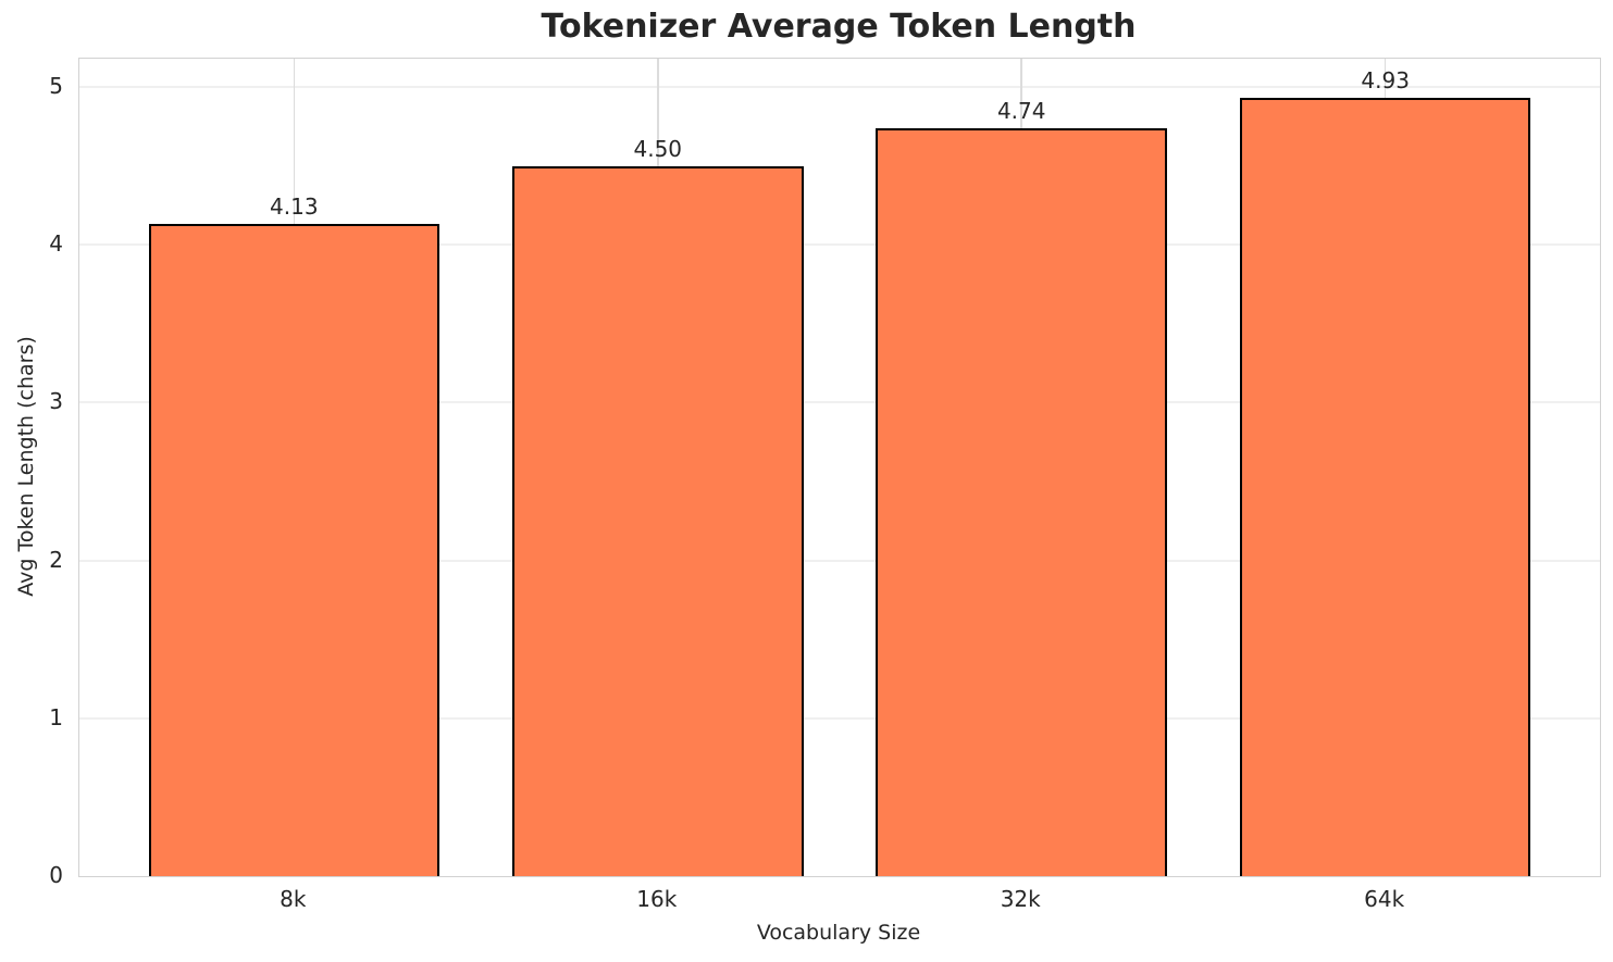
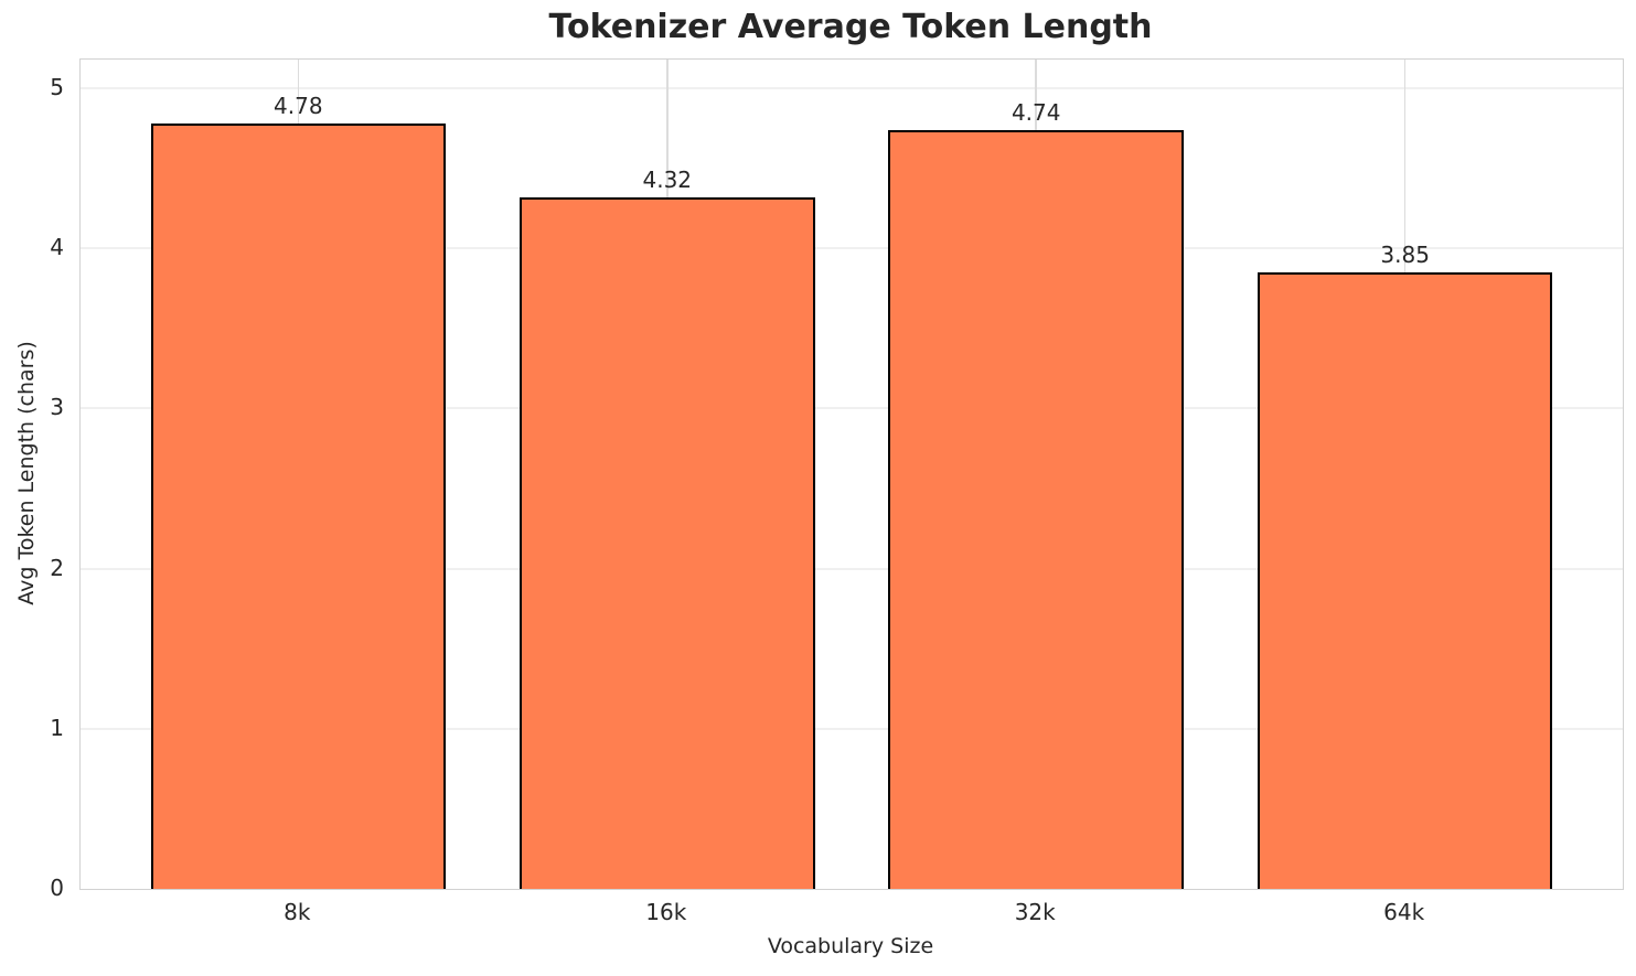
8k: 4.13 -> 4.78
16k: 4.50 -> 4.32
64k: 4.93 -> 3.85
